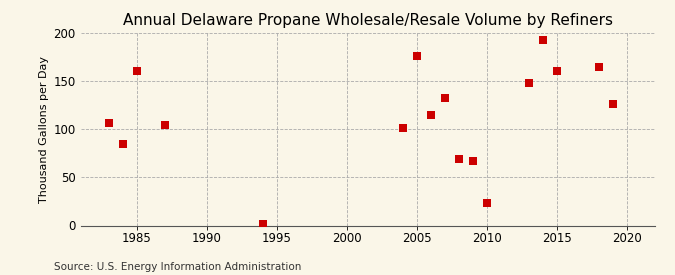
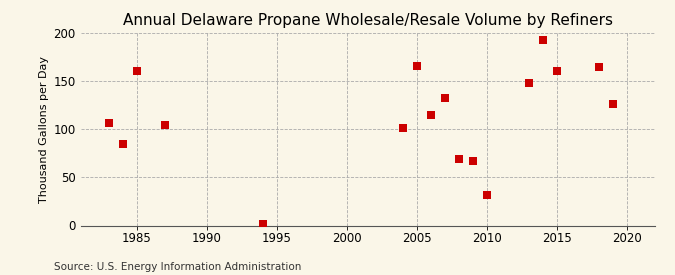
2005: 176 -> 166
2010: 23 -> 32
